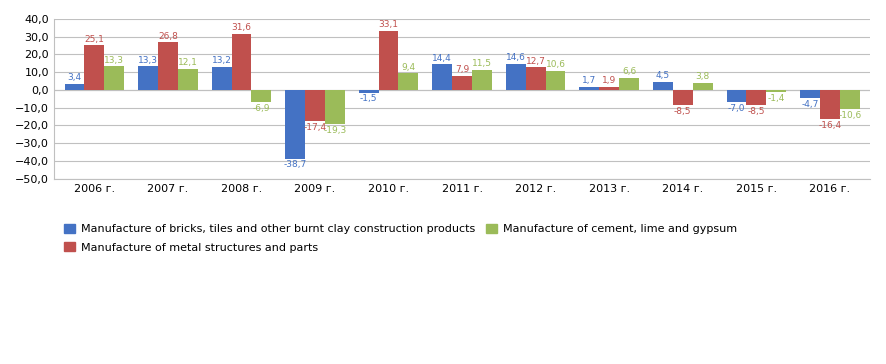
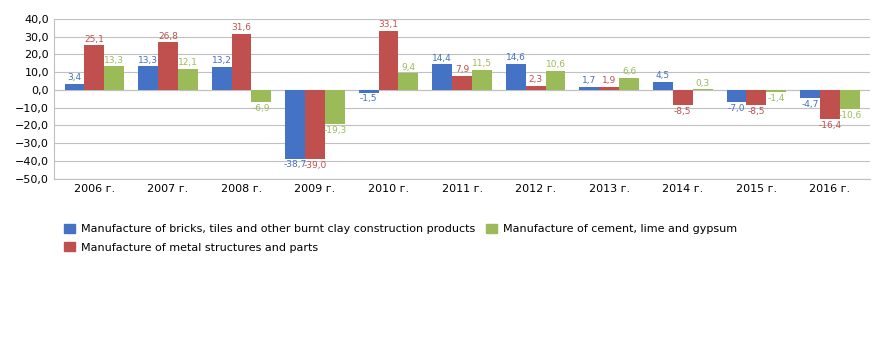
Manufacture of metal structures and parts/2009 г.: -17,4 -> -39,0
Manufacture of metal structures and parts/2012 г.: 12,7 -> 2,3
Manufacture of cement, lime and gypsum/2014 г.: 3,8 -> 0,3
